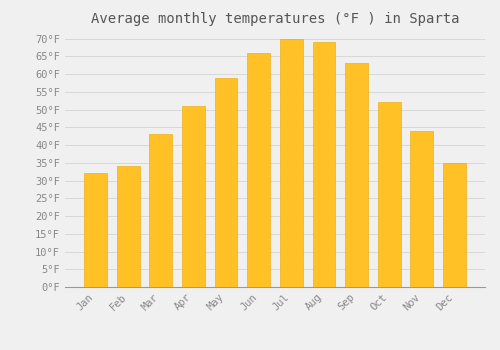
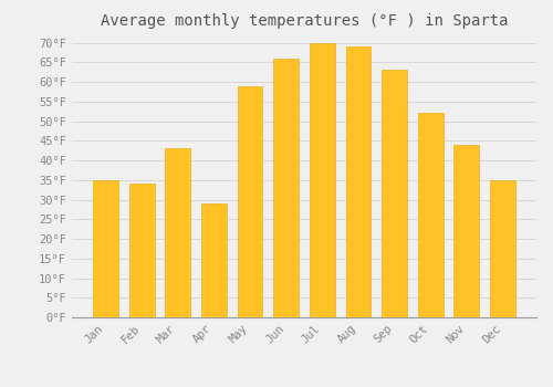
Jan: 32°F -> 35°F
Apr: 51°F -> 29°F
